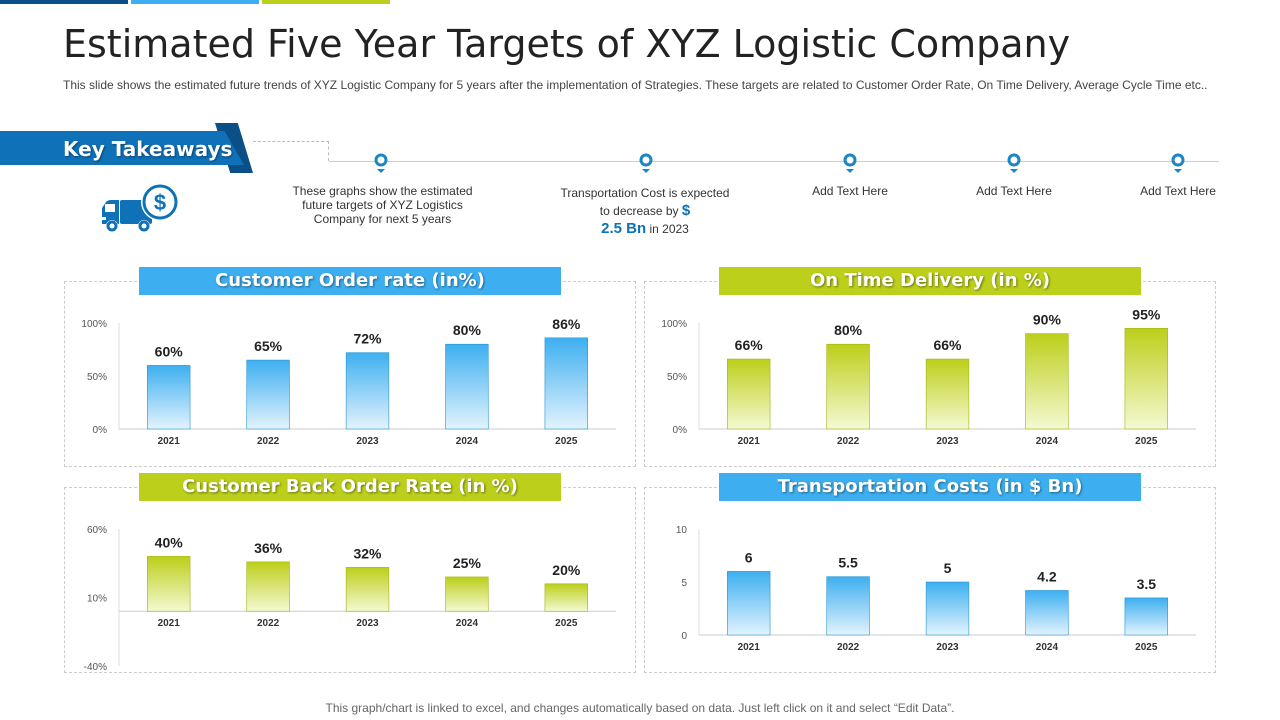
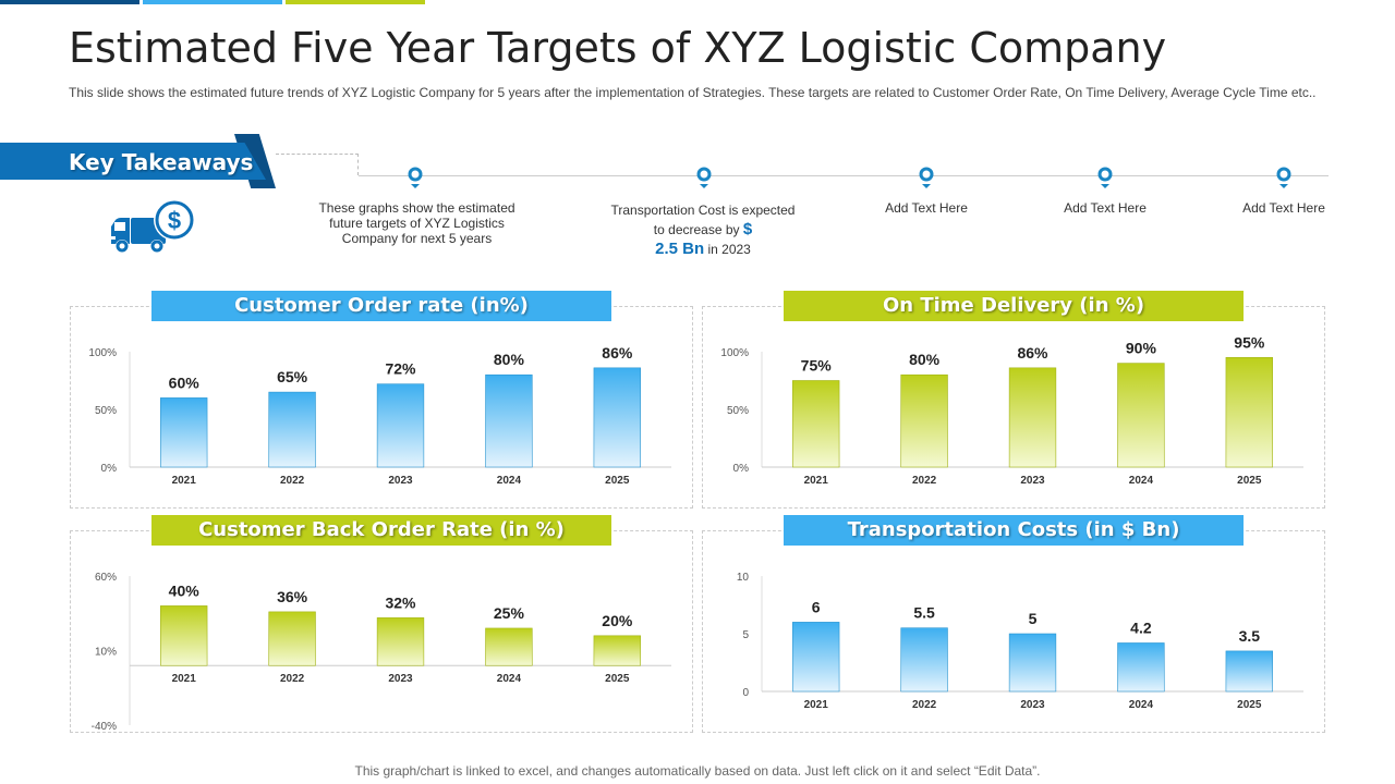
On Time Delivery (in %)/2021: 66% -> 75%
On Time Delivery (in %)/2023: 66% -> 86%
